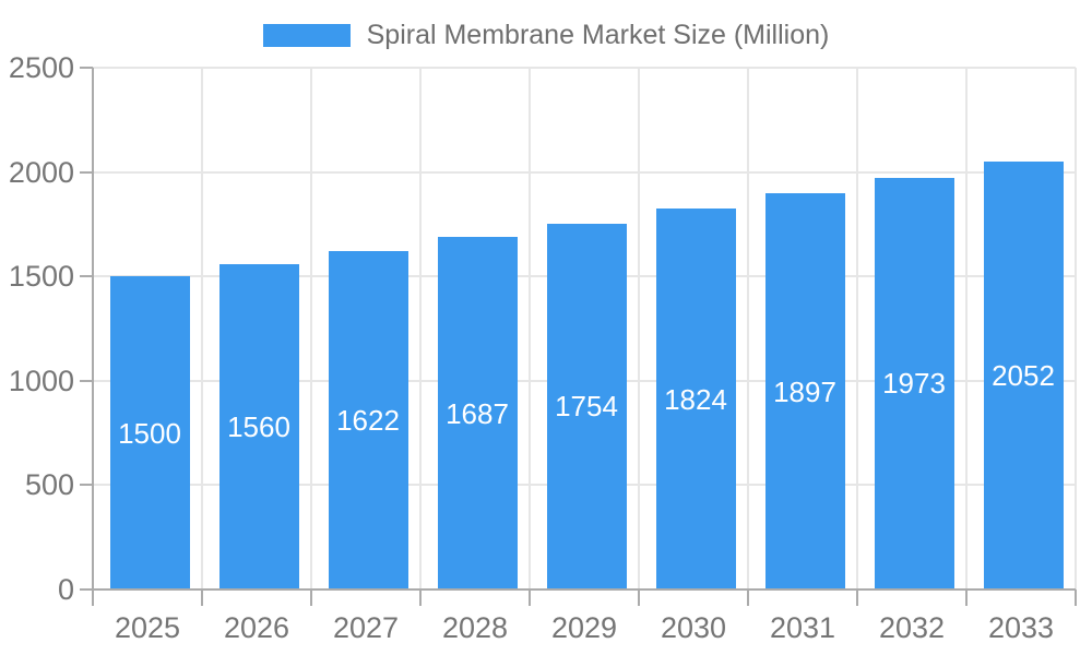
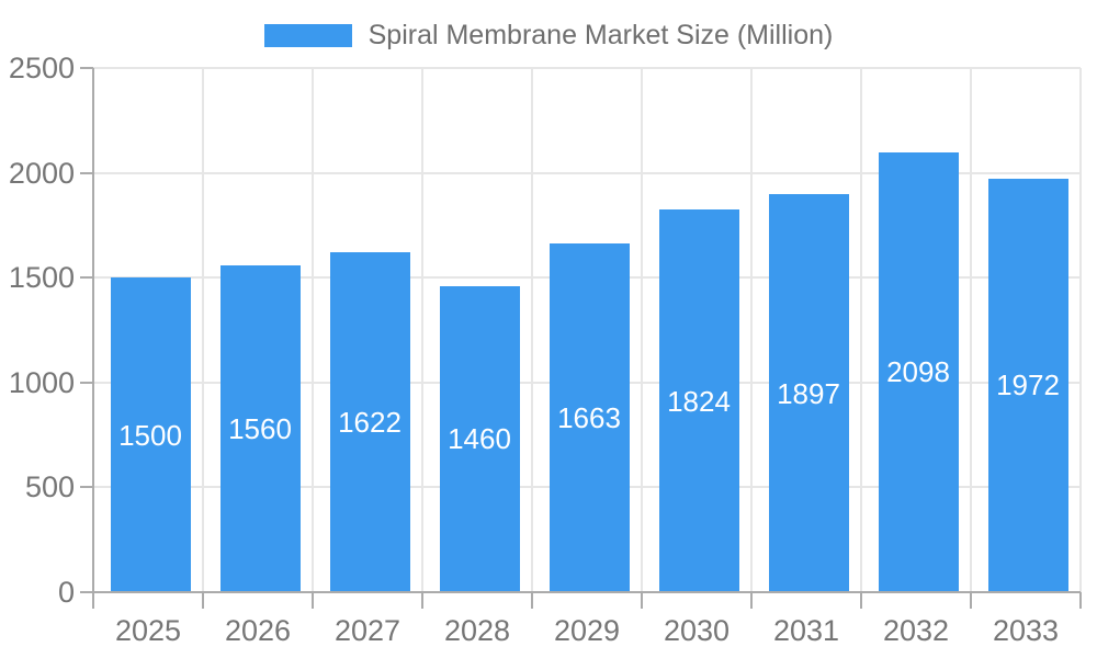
2028: 1687 -> 1460
2029: 1754 -> 1663
2032: 1973 -> 2098
2033: 2052 -> 1972
